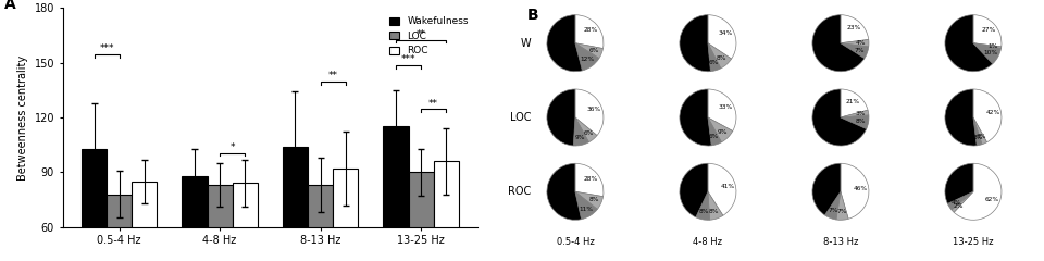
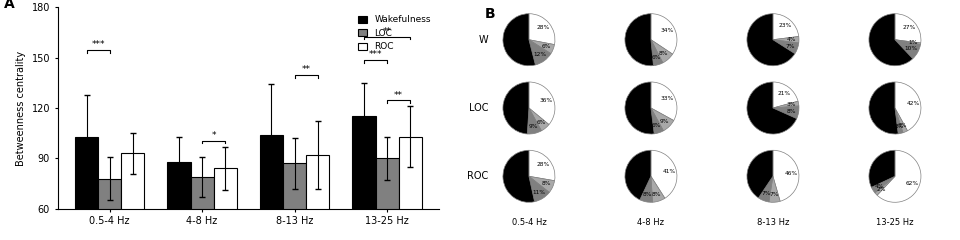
ROC/0.5-4 Hz: 85 -> 93
LOC/4-8 Hz: 83 -> 79
LOC/8-13 Hz: 83 -> 87
ROC/13-25 Hz: 96 -> 103
